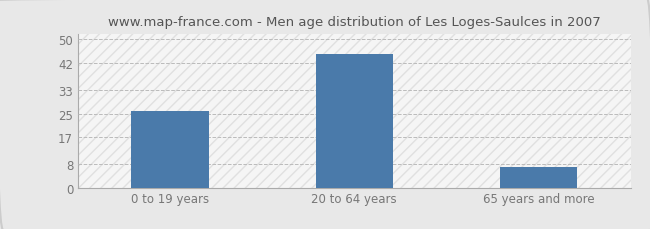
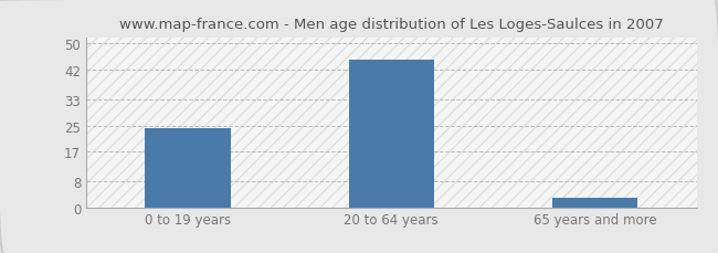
0 to 19 years: 26 -> 24
65 years and more: 7 -> 3
